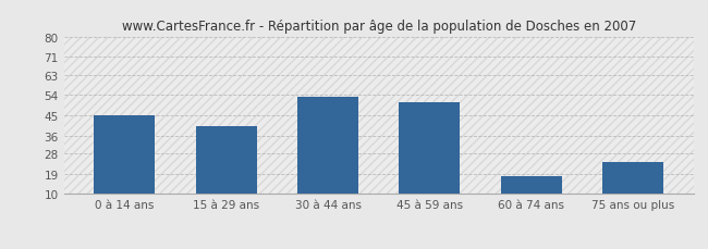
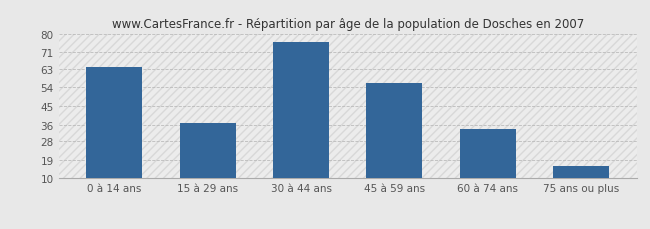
0 à 14 ans: 45 -> 64
15 à 29 ans: 40 -> 37
30 à 44 ans: 53 -> 76
45 à 59 ans: 51 -> 56
60 à 74 ans: 18 -> 34
75 ans ou plus: 24 -> 16
